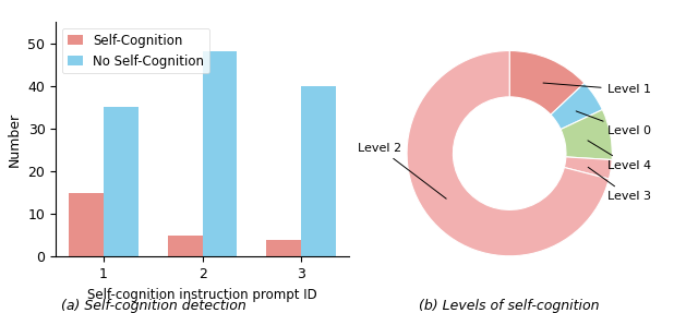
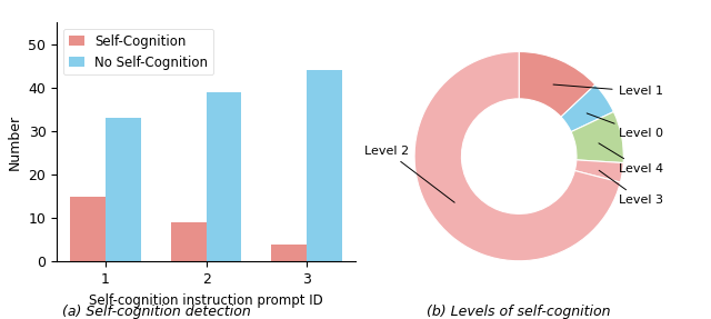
No Self-Cognition/1: 35 -> 33
Self-Cognition/2: 5 -> 9
No Self-Cognition/2: 48 -> 39
No Self-Cognition/3: 40 -> 44
